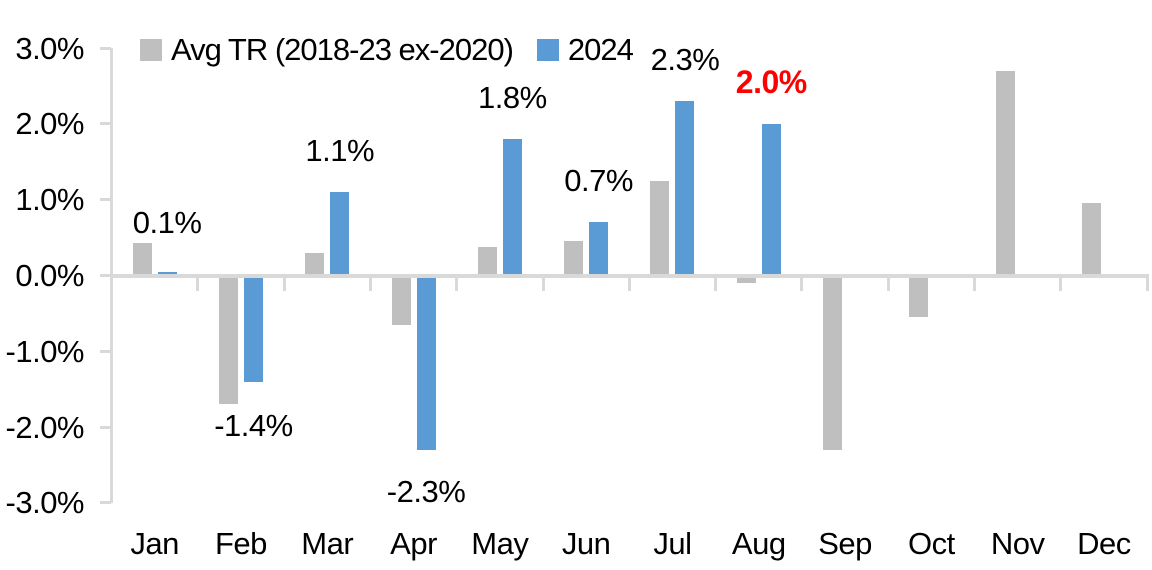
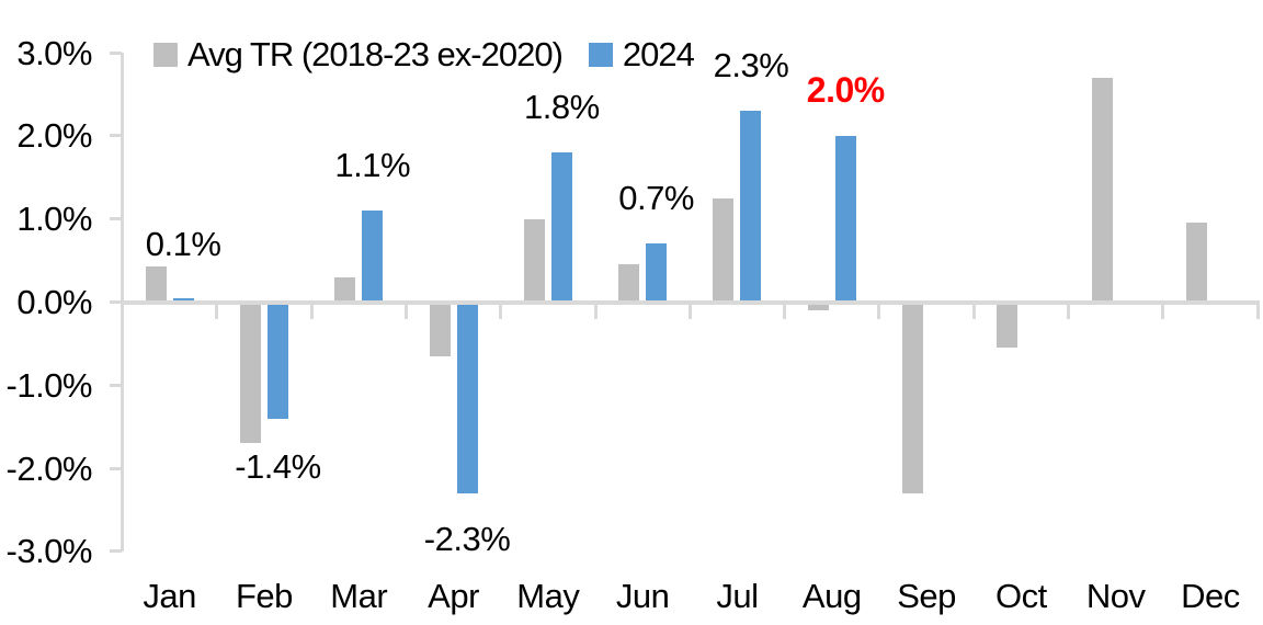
Avg TR (2018-23 ex-2020)/May: 0.4% -> 1.0%
